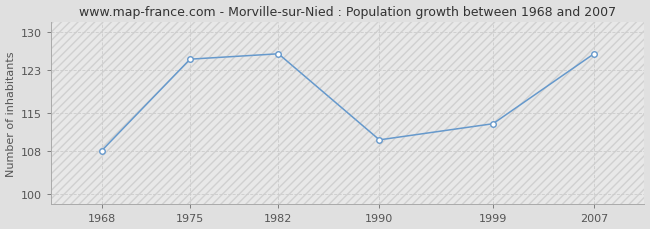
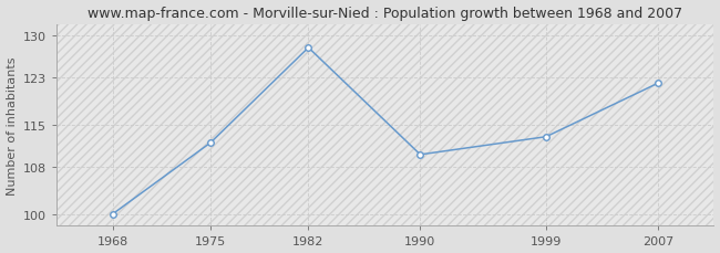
1968: 108 -> 100
1975: 125 -> 112
1982: 126 -> 128
2007: 126 -> 122
